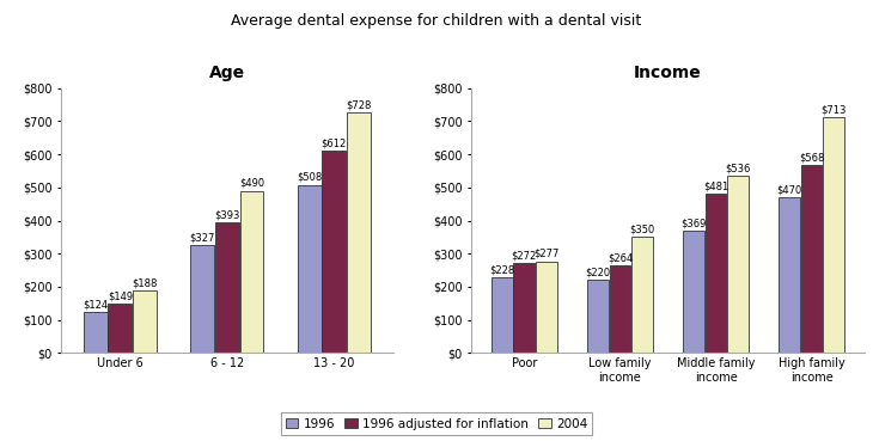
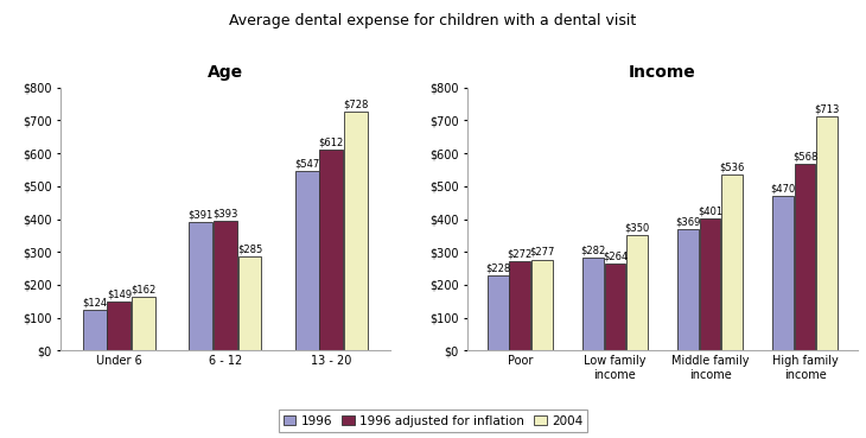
Age/2004/Under 6: $188 -> $162
Age/1996/6 - 12: $327 -> $391
Age/2004/6 - 12: $490 -> $285
Age/1996/13 - 20: $508 -> $547
Income/1996/Low family income: $220 -> $282
Income/1996 adjusted for inflation/Middle family income: $481 -> $401
